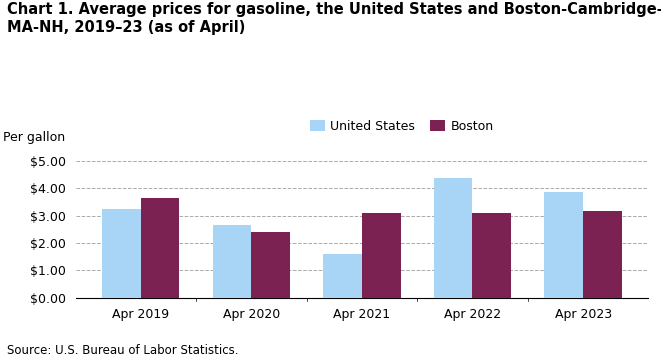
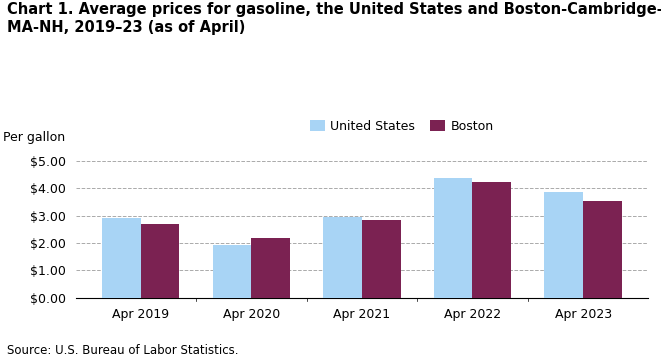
United States/Apr 2019: $3.25 -> $2.90
Boston/Apr 2019: $3.65 -> $2.70
United States/Apr 2020: $2.65 -> $1.94
Boston/Apr 2020: $2.40 -> $2.17
United States/Apr 2021: $1.60 -> $2.93
Boston/Apr 2021: $3.10 -> $2.85
Boston/Apr 2022: $3.10 -> $4.22
Boston/Apr 2023: $3.15 -> $3.52
